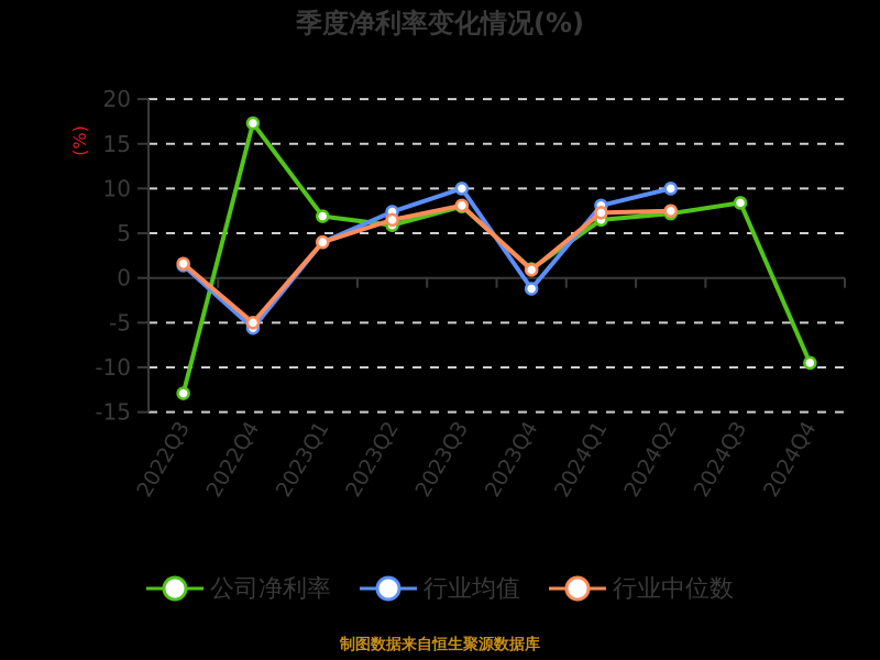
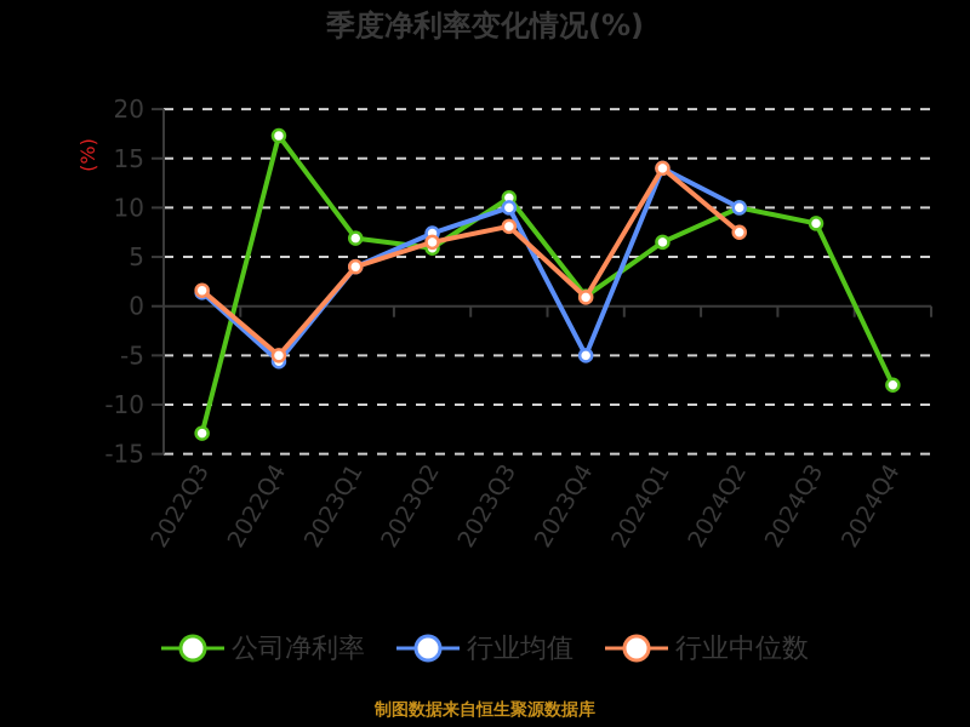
公司净利率/2023Q3: 8 -> 11
行业均值/2023Q4: -1 -> -5
行业均值/2024Q1: 8 -> 14
行业中位数/2024Q1: 7 -> 14
公司净利率/2024Q2: 7 -> 10
公司净利率/2024Q4: -10 -> -8
